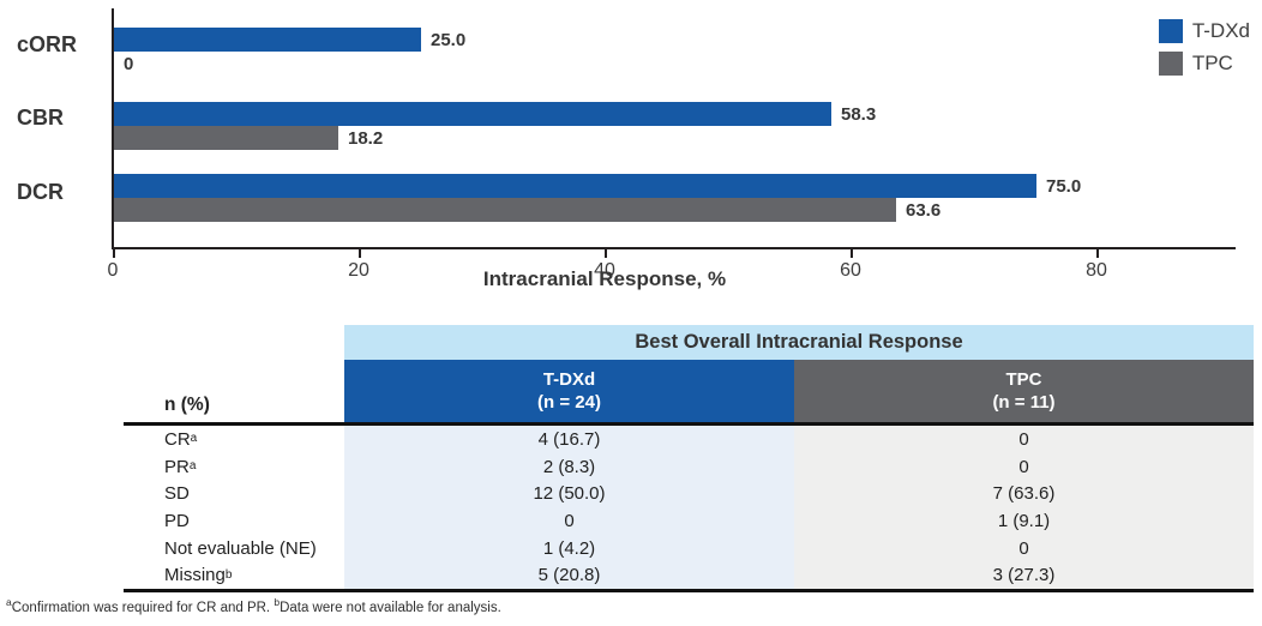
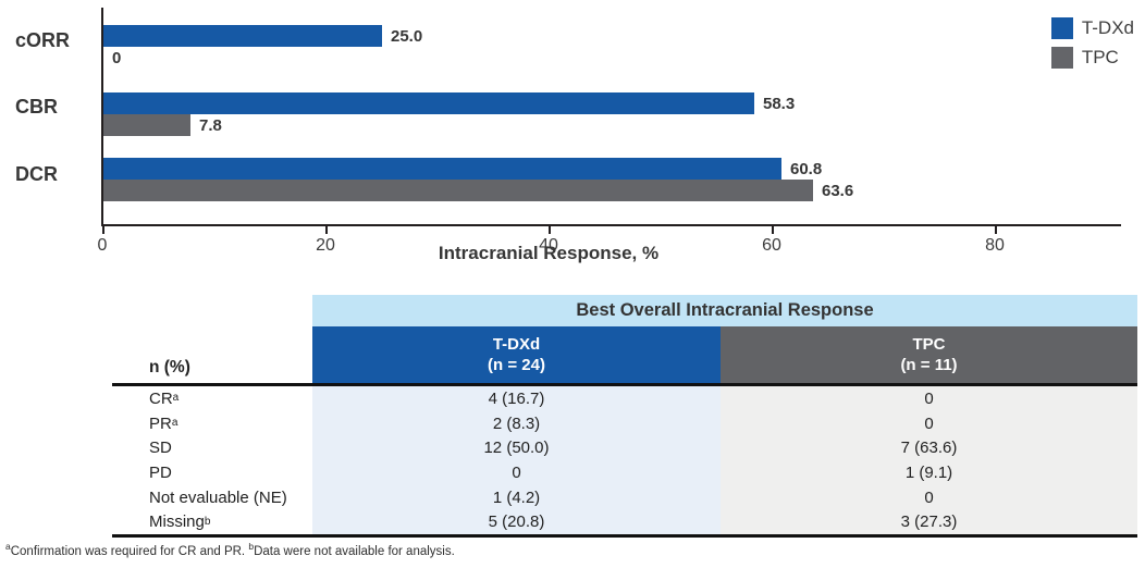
TPC/CBR: 18.2 -> 7.8
T-DXd/DCR: 75.0 -> 60.8
